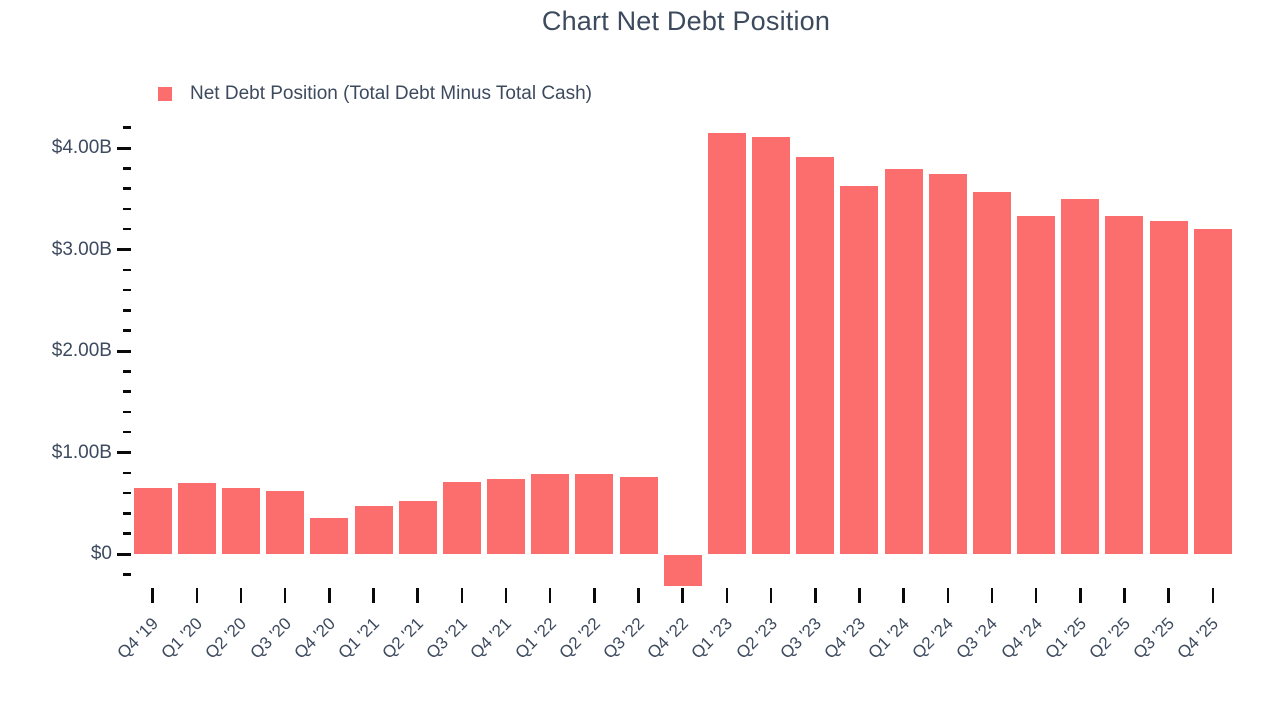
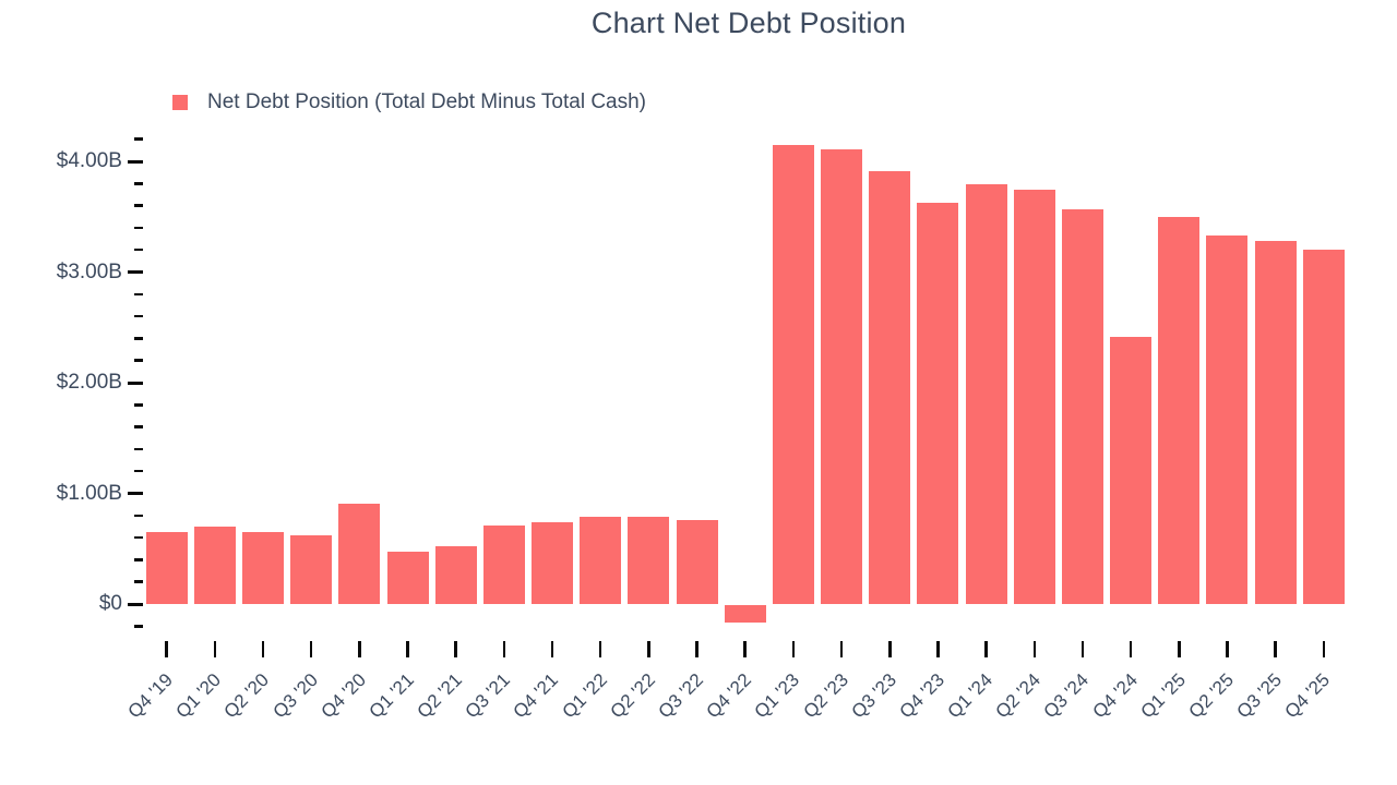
Q4 '20: $0.35B -> $0.91B
Q4 '22: -$0.31B -> -$0.16B
Q4 '24: $3.33B -> $2.41B
